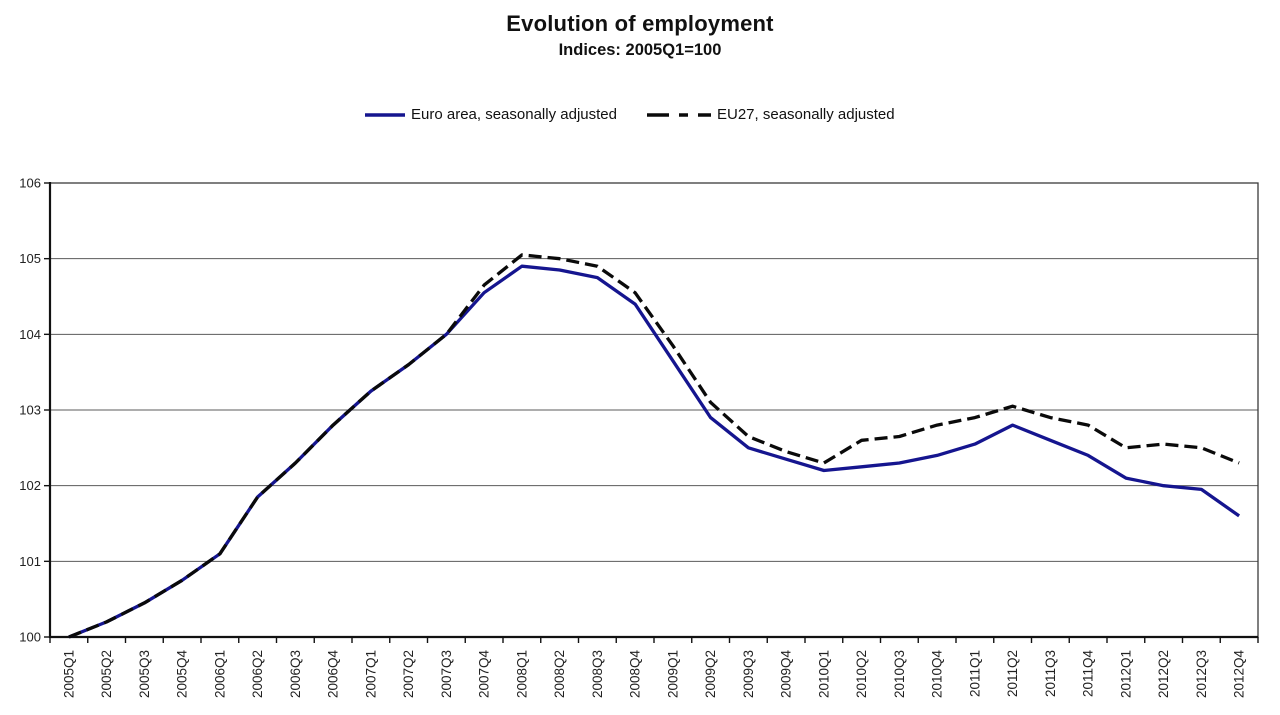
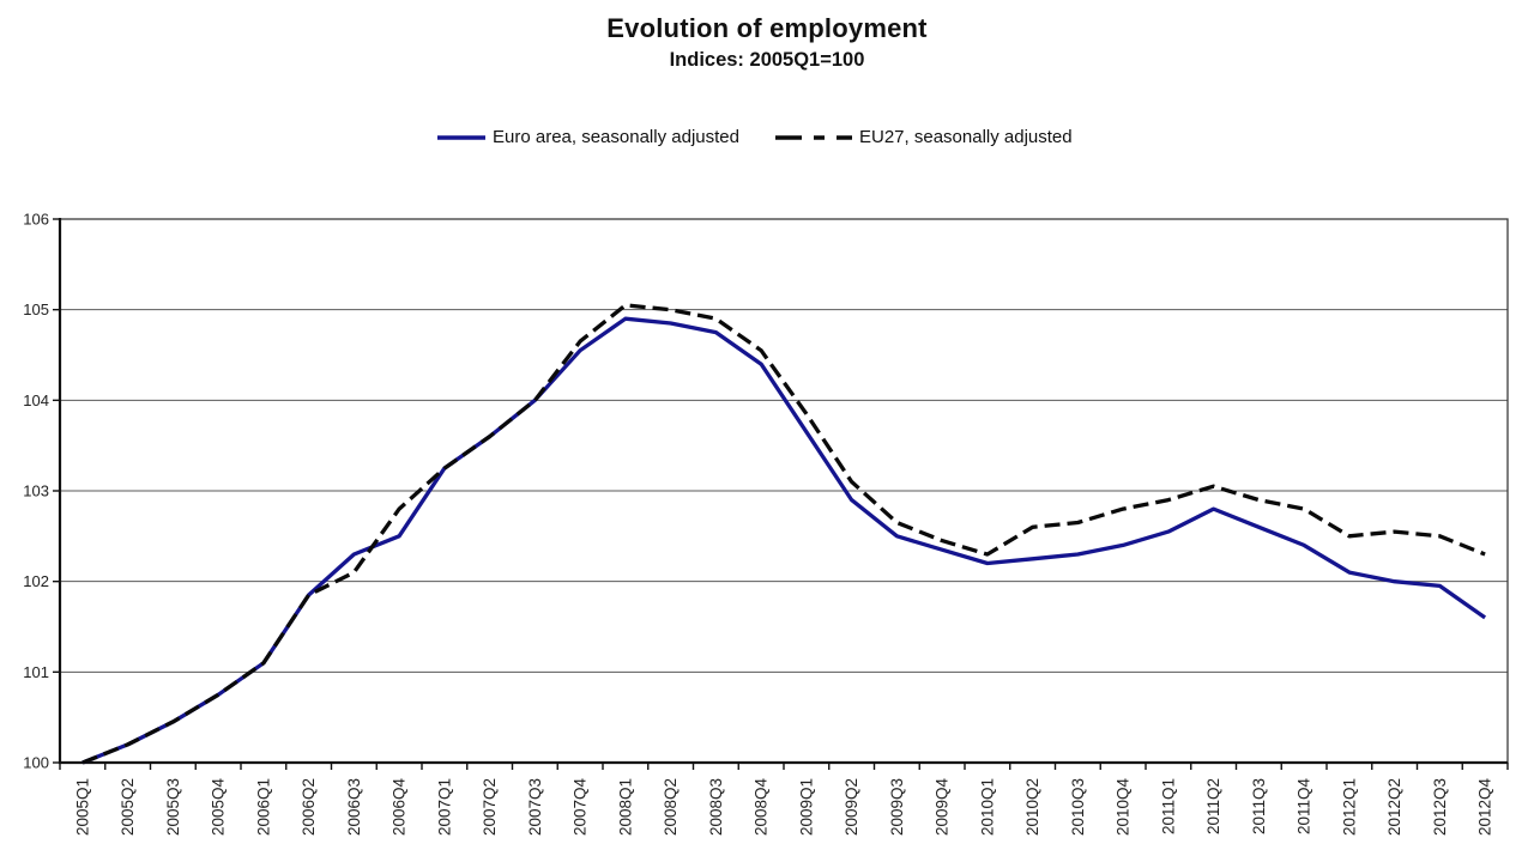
EU27, seasonally adjusted/2006Q3: 102.3 -> 102.1
Euro area, seasonally adjusted/2006Q4: 102.8 -> 102.5
